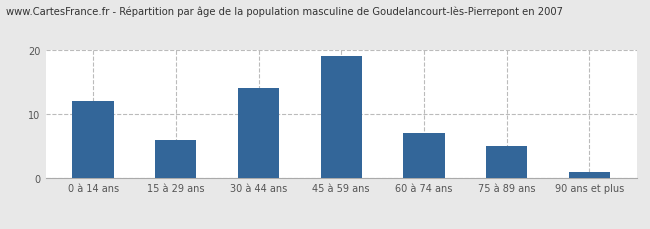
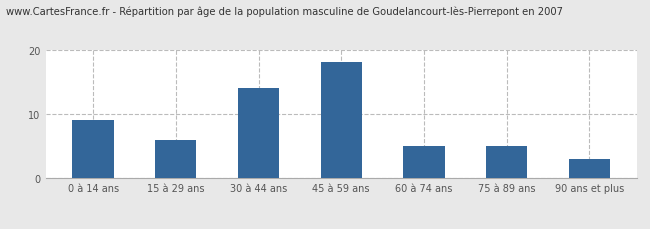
0 à 14 ans: 12 -> 9
45 à 59 ans: 19 -> 18
60 à 74 ans: 7 -> 5
90 ans et plus: 1 -> 3
